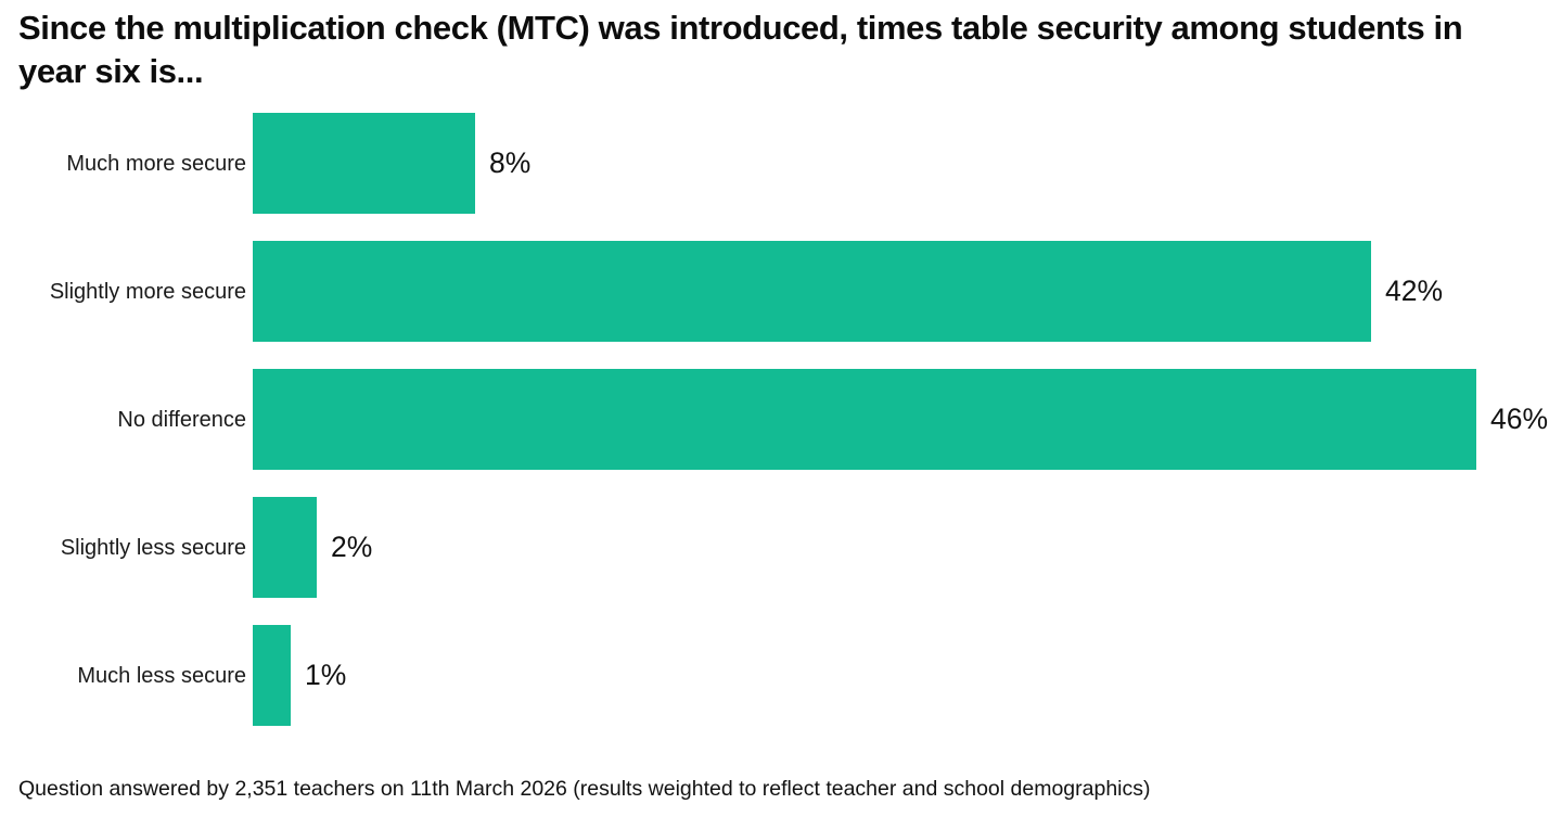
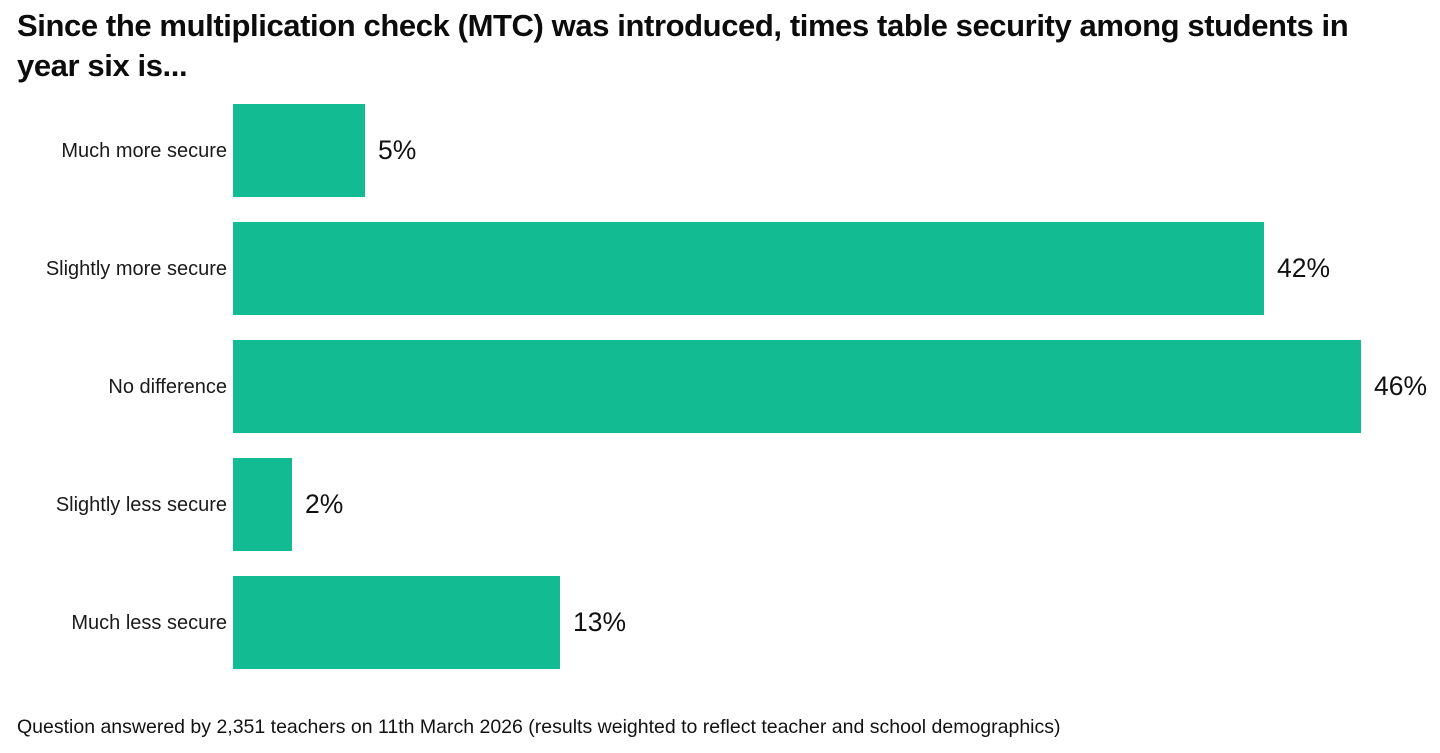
Much more secure: 8% -> 5%
Much less secure: 1% -> 13%
